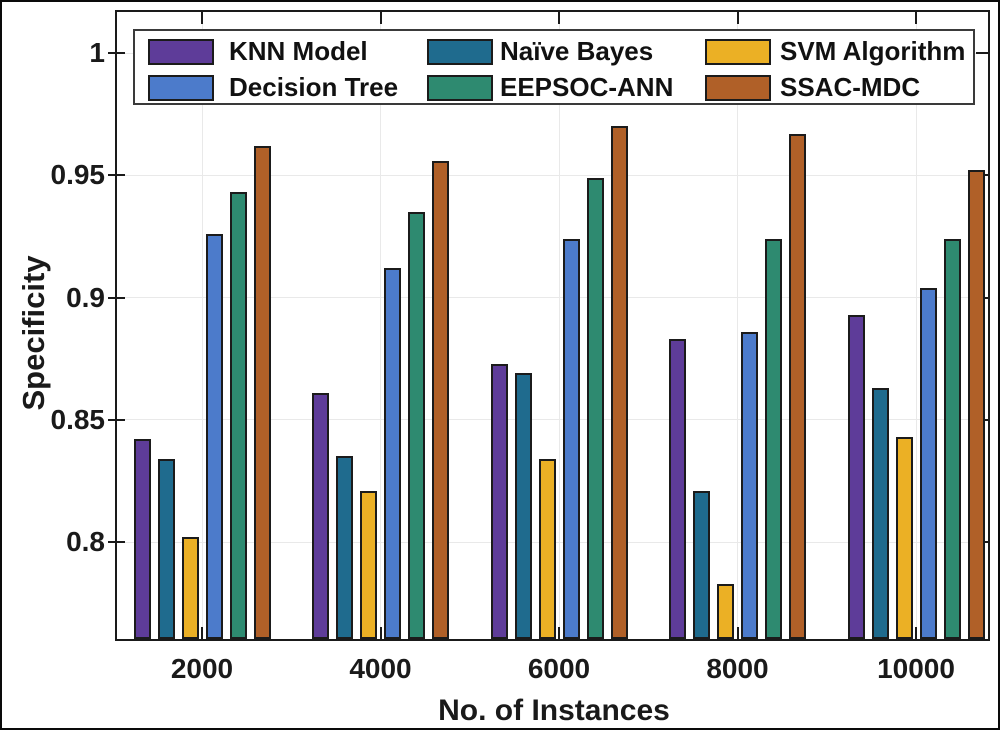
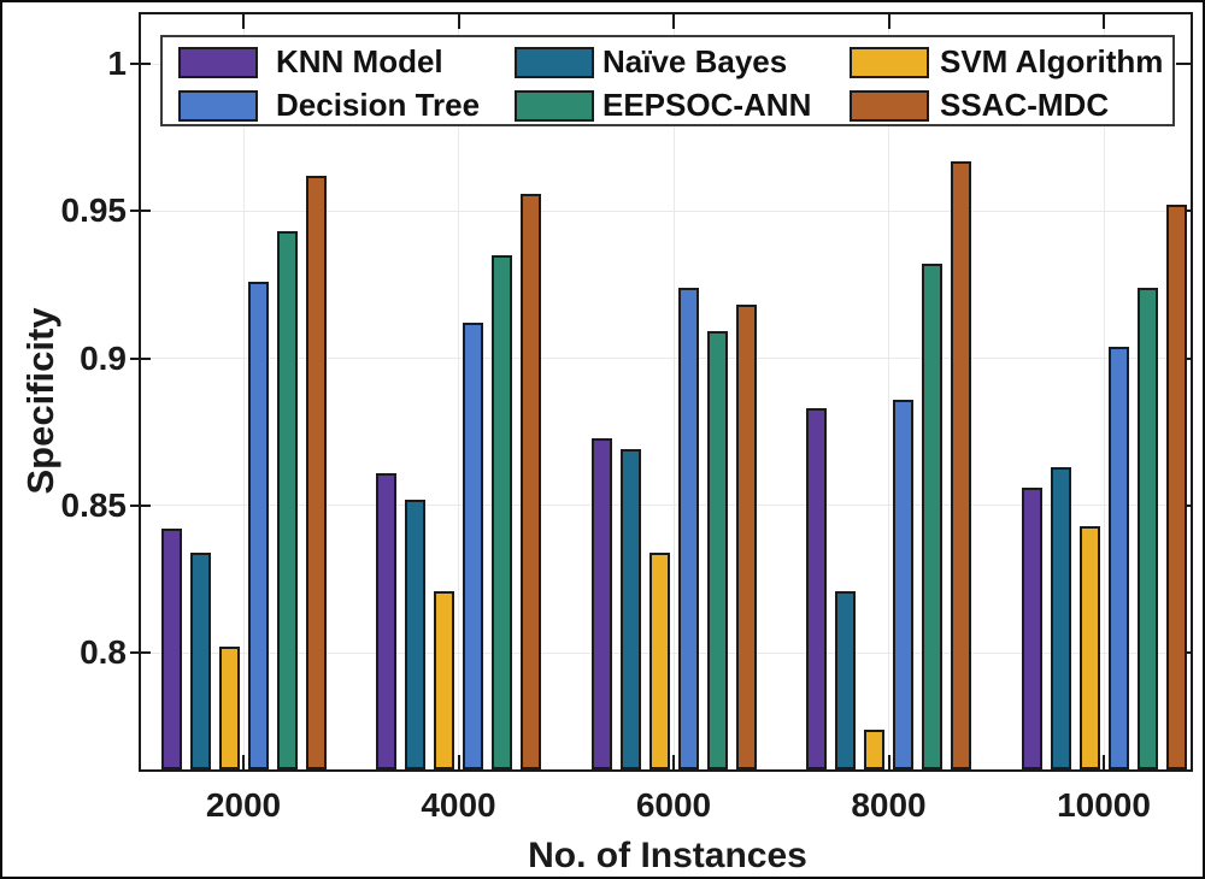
Naïve Bayes/4000: 0.835 -> 0.852
EEPSOC-ANN/6000: 0.949 -> 0.909
SSAC-MDC/6000: 0.970 -> 0.918
SVM Algorithm/8000: 0.783 -> 0.774
EEPSOC-ANN/8000: 0.924 -> 0.932
KNN Model/10000: 0.893 -> 0.856
